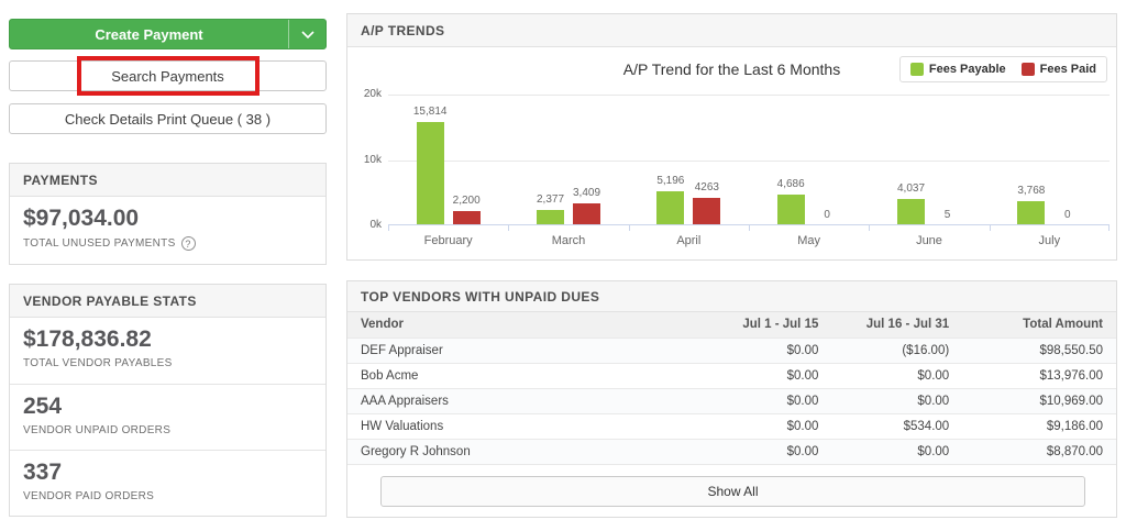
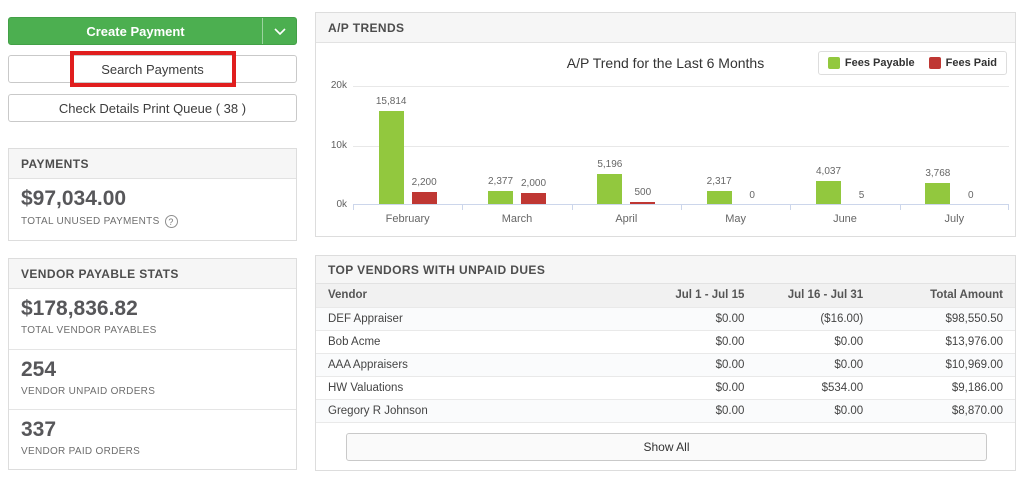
Fees Paid/March: 3,409 -> 2,000
Fees Paid/April: 4263 -> 500
Fees Payable/May: 4,686 -> 2,317
